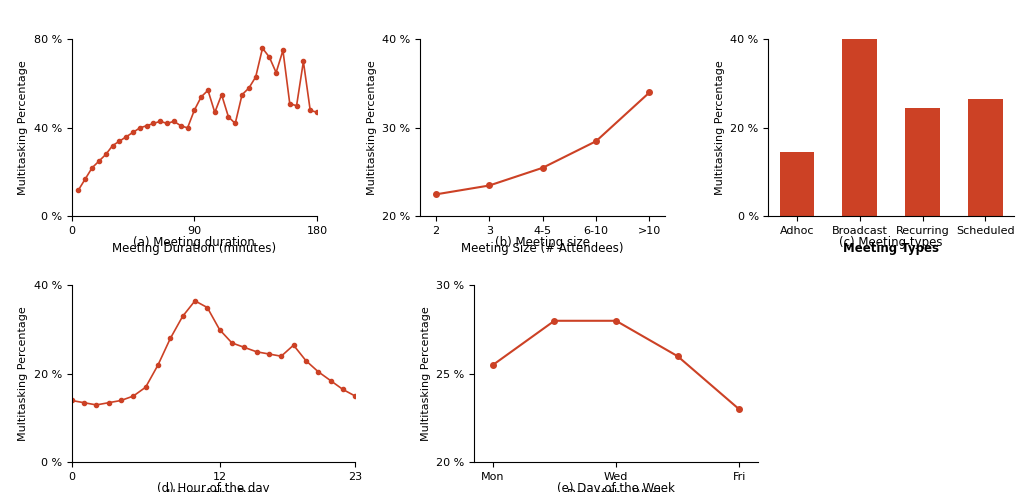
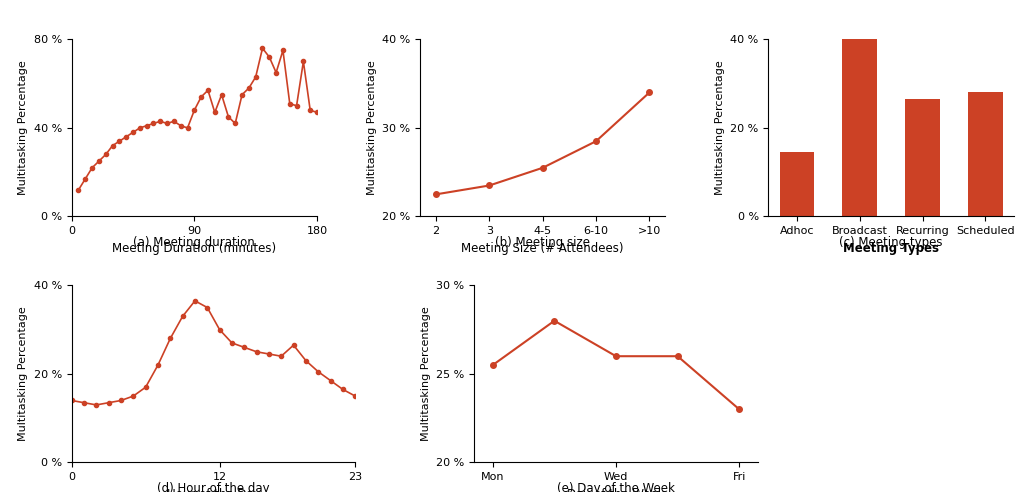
Recurring: 24.5 % -> 26.5 %
Scheduled: 26.5 % -> 28.0 %
Wed: 28.0 % -> 26.0 %
